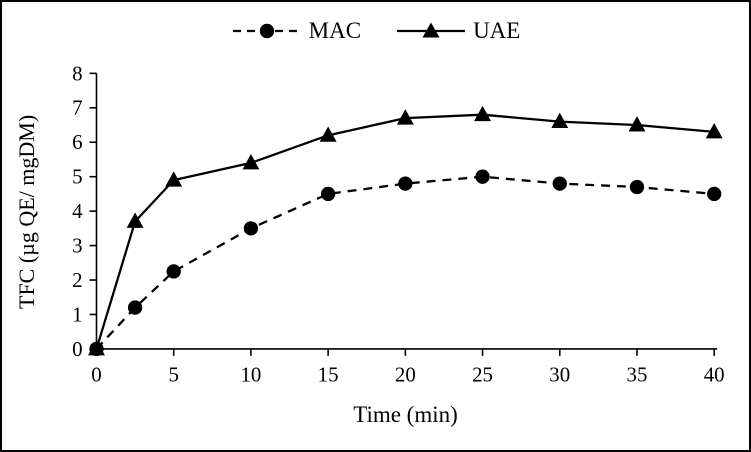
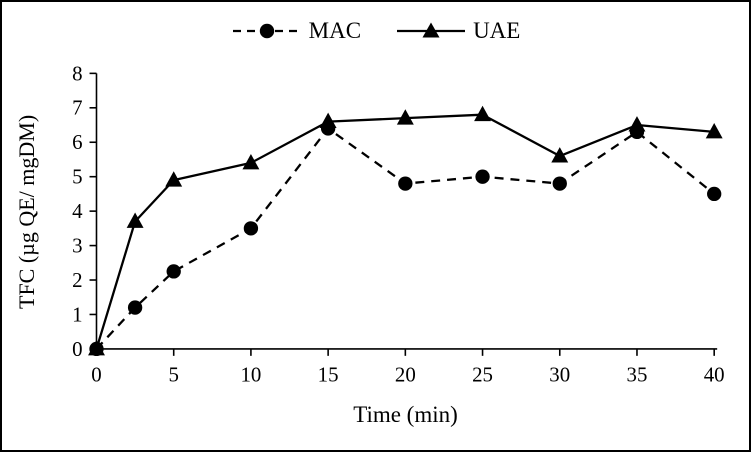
MAC/15: 4.5 -> 6.4
UAE/15: 6.2 -> 6.6
UAE/30: 6.6 -> 5.6
MAC/35: 4.7 -> 6.3
